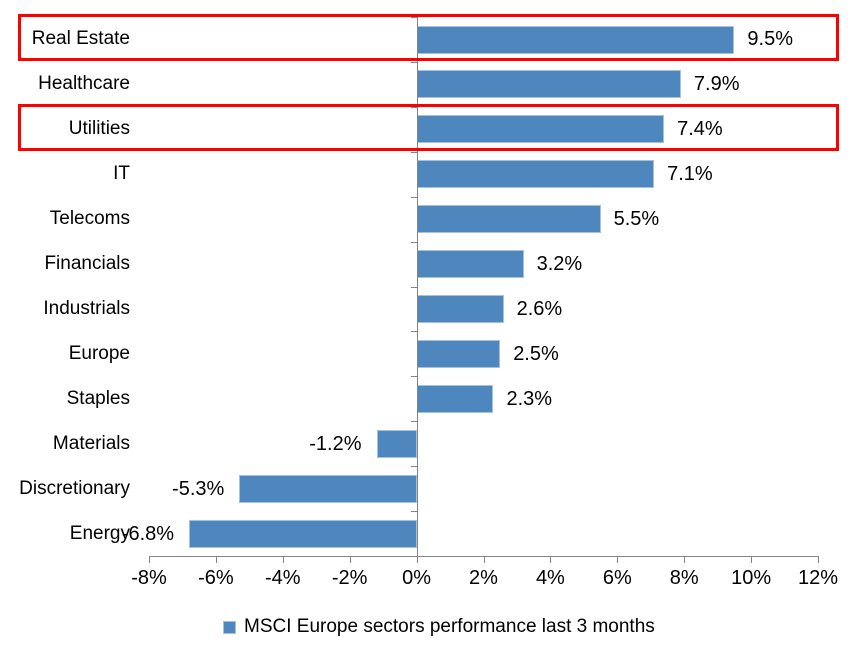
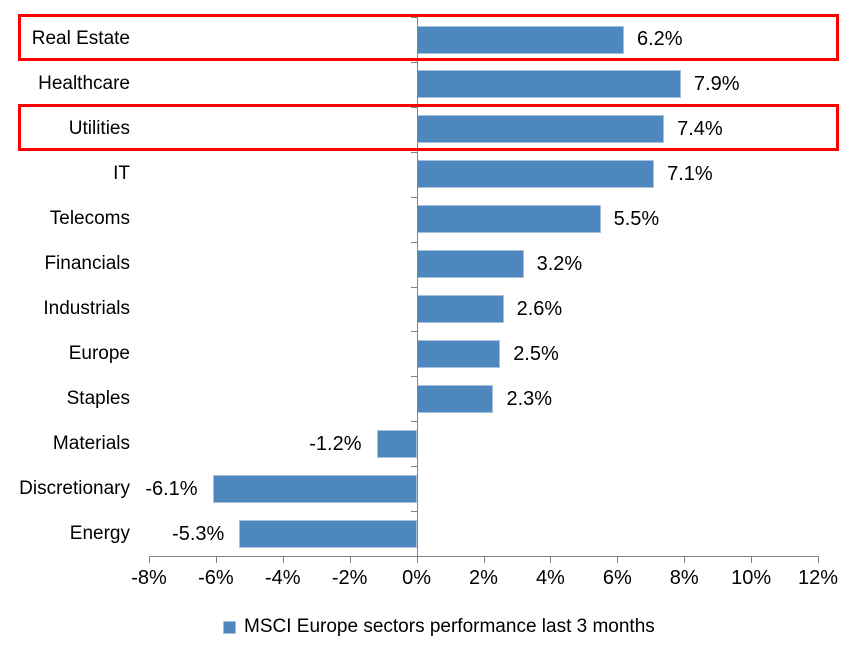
Real Estate: 9.5% -> 6.2%
Discretionary: -5.3% -> -6.1%
Energy: -6.8% -> -5.3%
